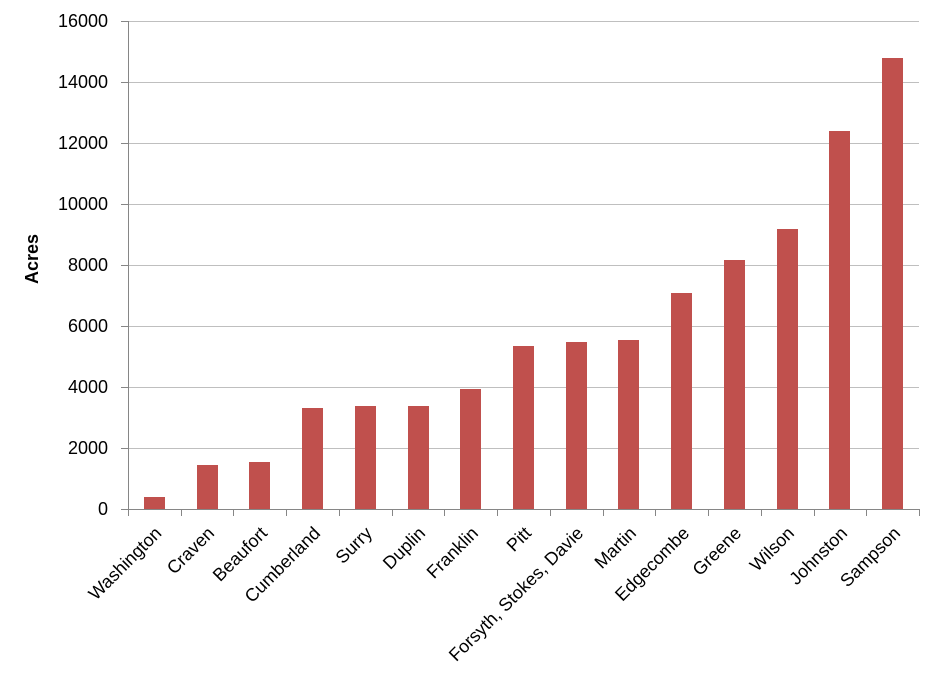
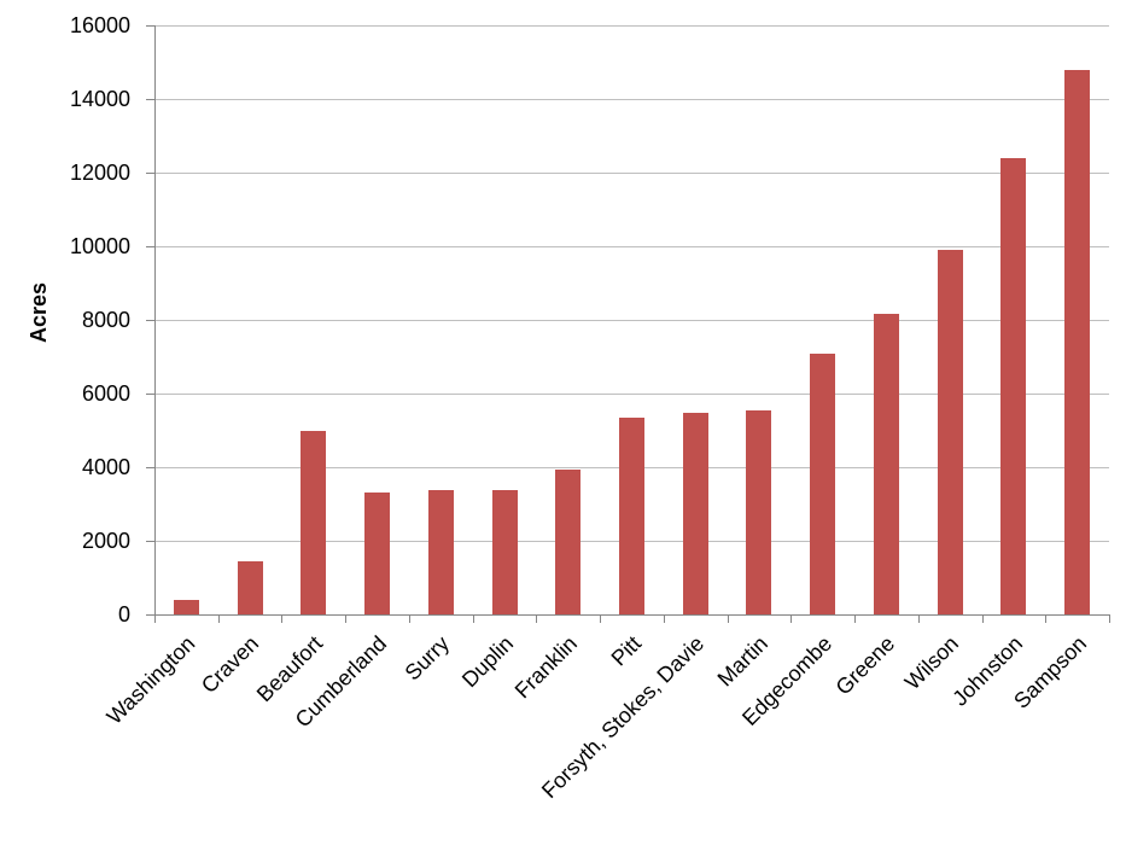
Beaufort: 1600 -> 5000
Wilson: 9200 -> 9900
